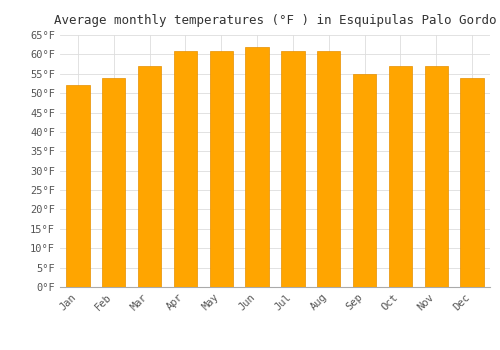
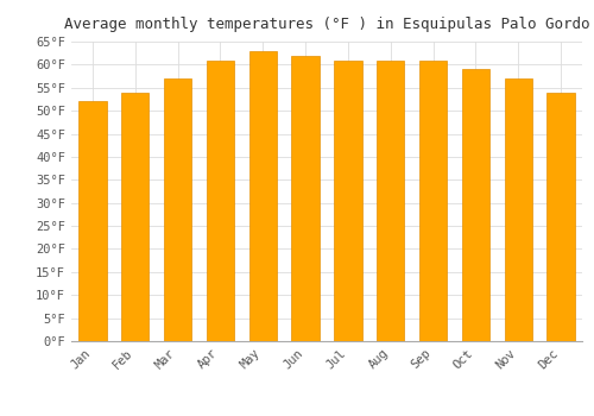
May: 61°F -> 63°F
Sep: 55°F -> 61°F
Oct: 57°F -> 59°F
